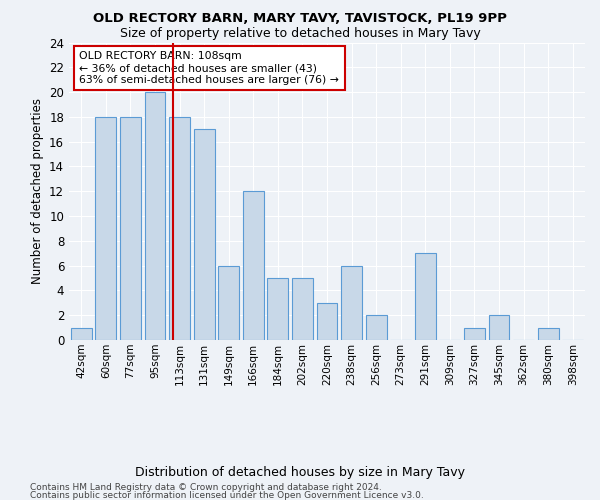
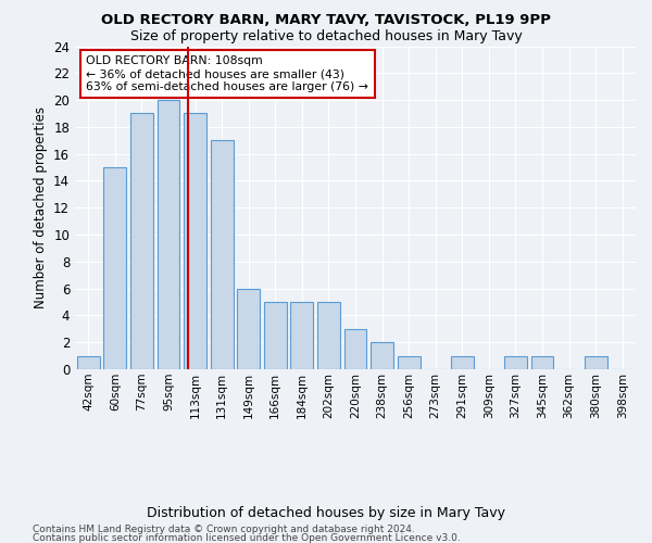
60sqm: 18 -> 15
77sqm: 18 -> 19
113sqm: 18 -> 19
166sqm: 12 -> 5
238sqm: 6 -> 2
256sqm: 2 -> 1
291sqm: 7 -> 1
345sqm: 2 -> 1
